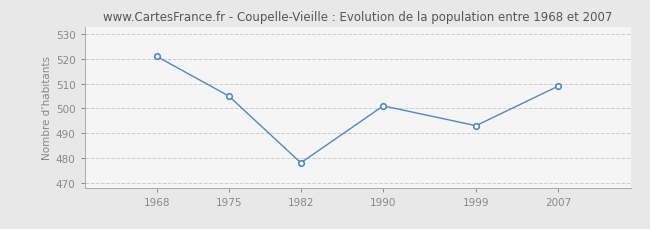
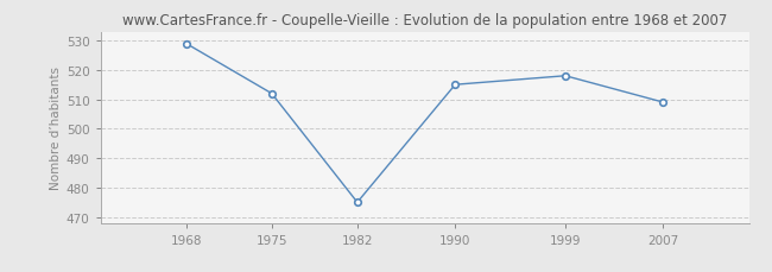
1968: 521 -> 529
1975: 505 -> 512
1982: 478 -> 475
1990: 501 -> 515
1999: 493 -> 518
